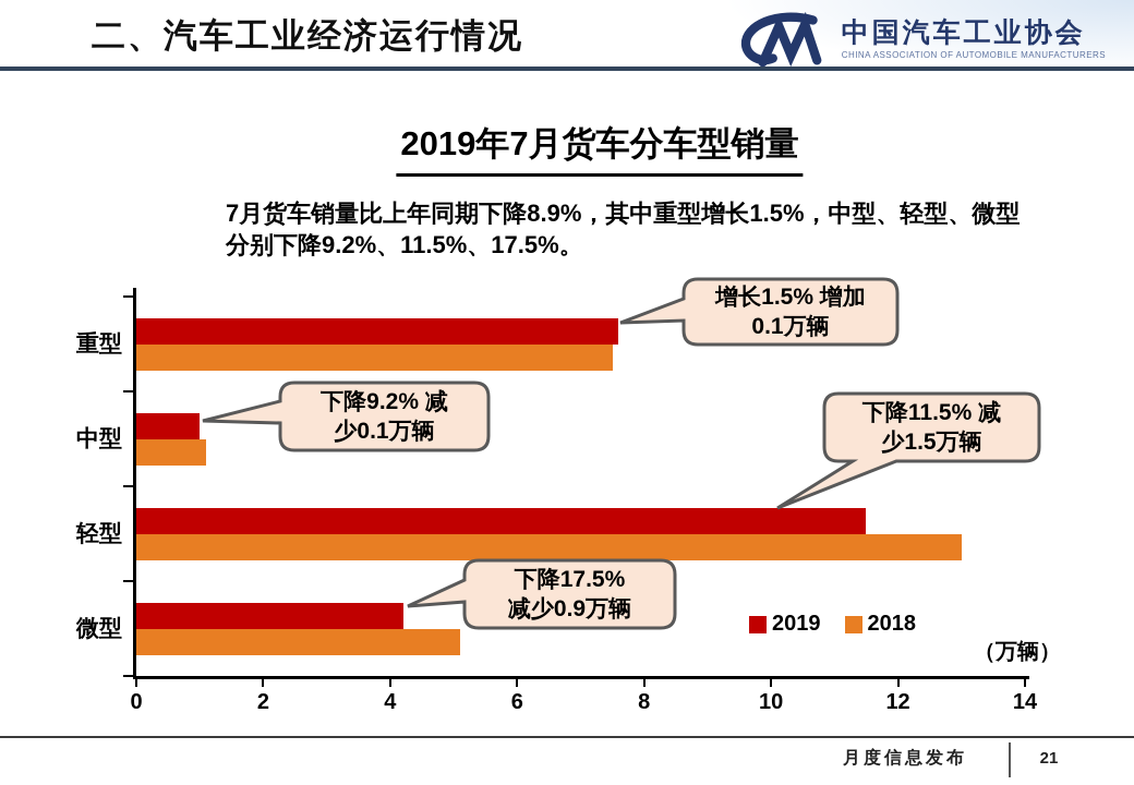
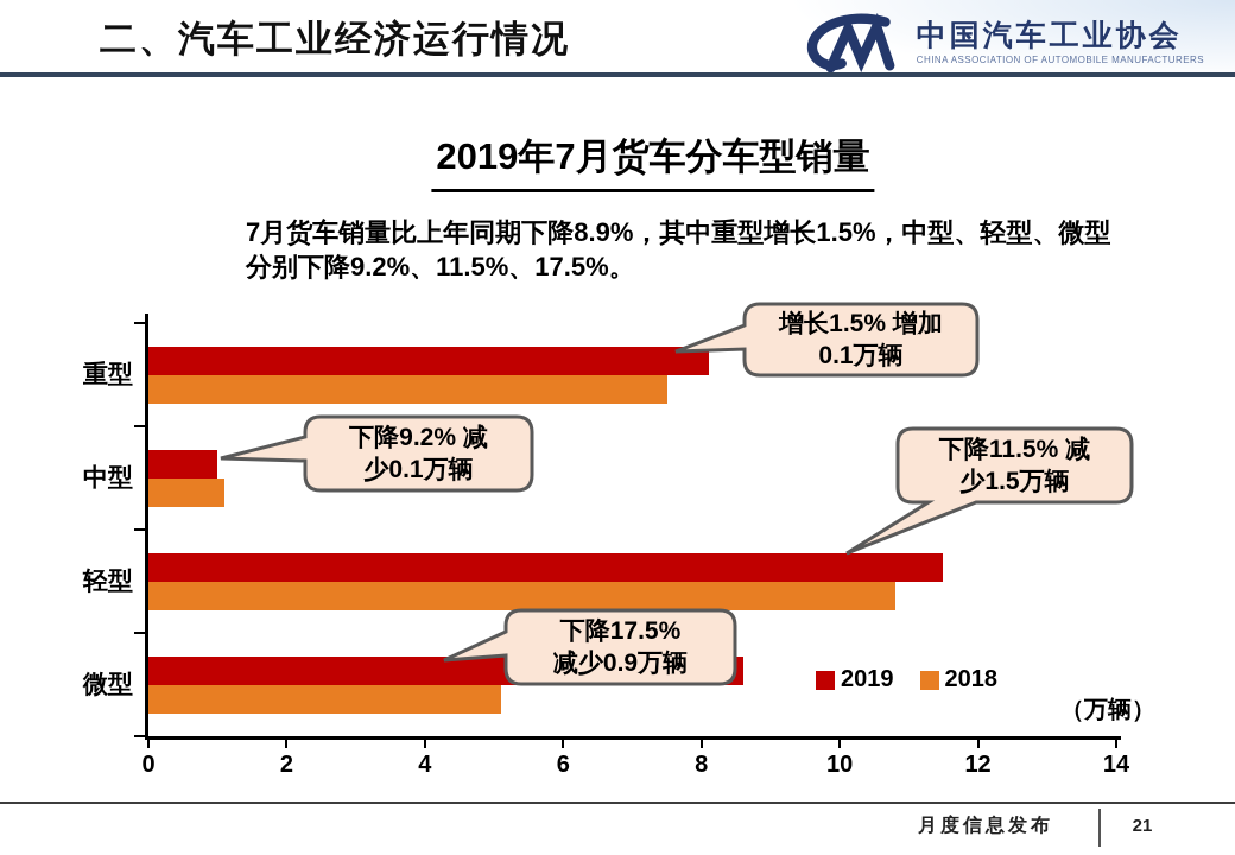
2019/重型: 7.6 -> 8.1
2018/轻型: 13.0 -> 10.8
2019/微型: 4.2 -> 8.6
